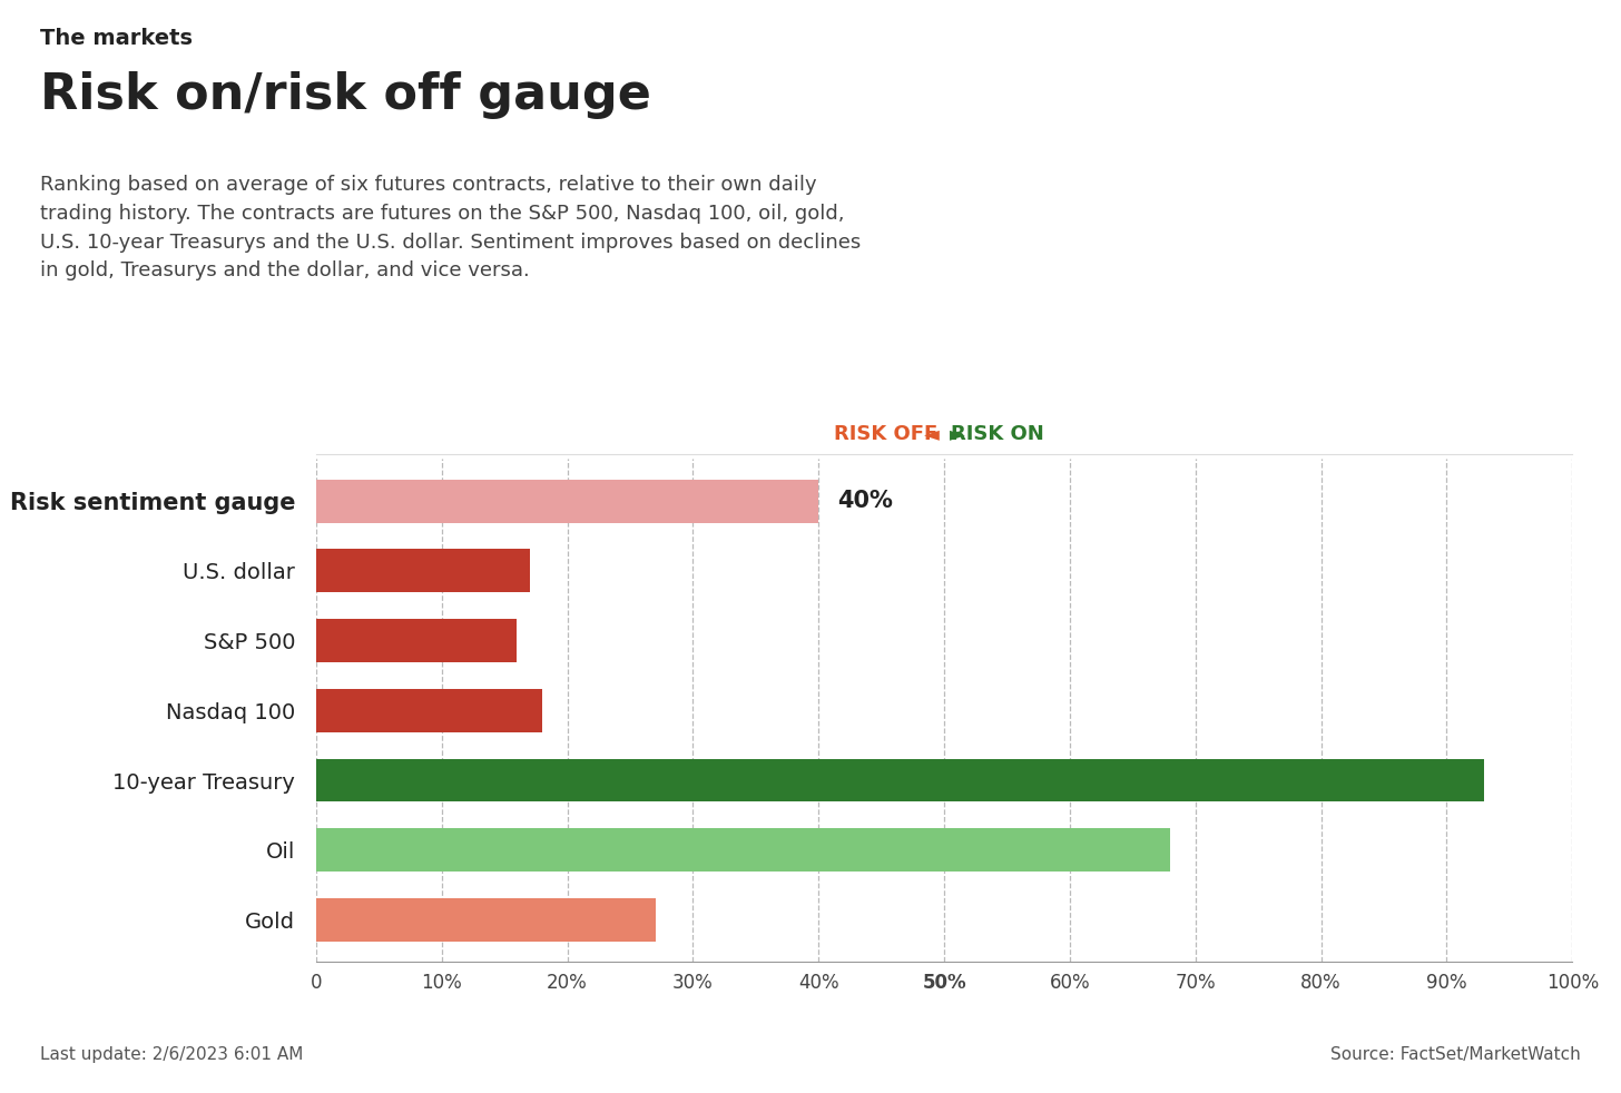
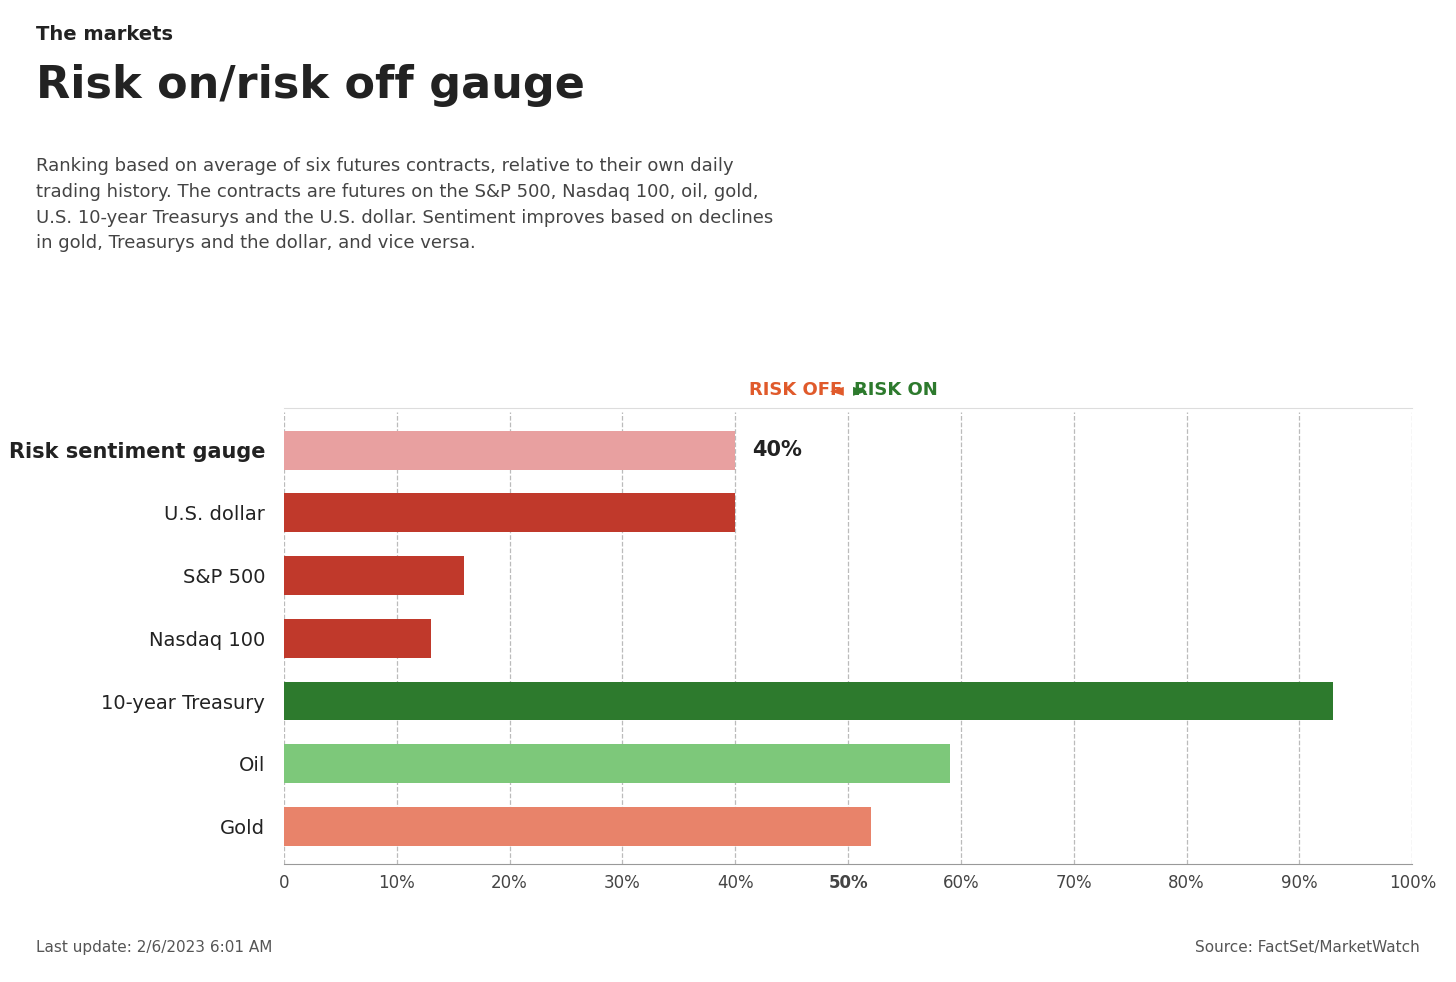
U.S. dollar: 17% -> 40%
Nasdaq 100: 18% -> 13%
Oil: 68% -> 59%
Gold: 27% -> 52%
